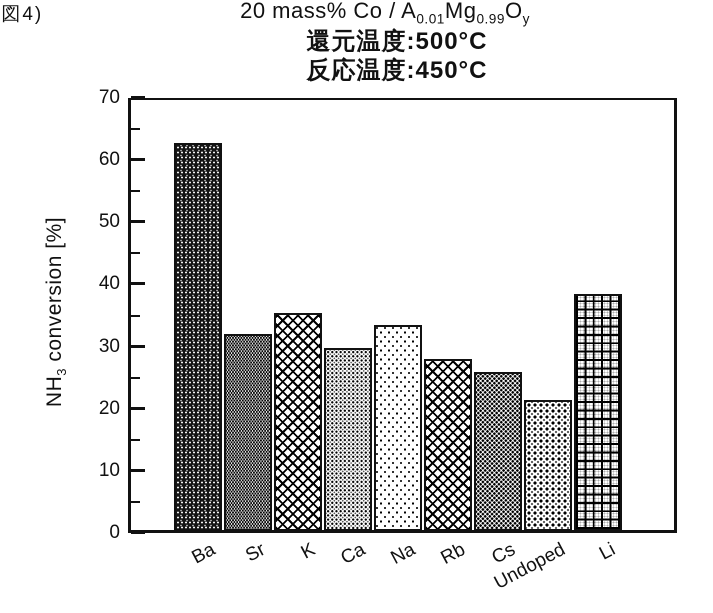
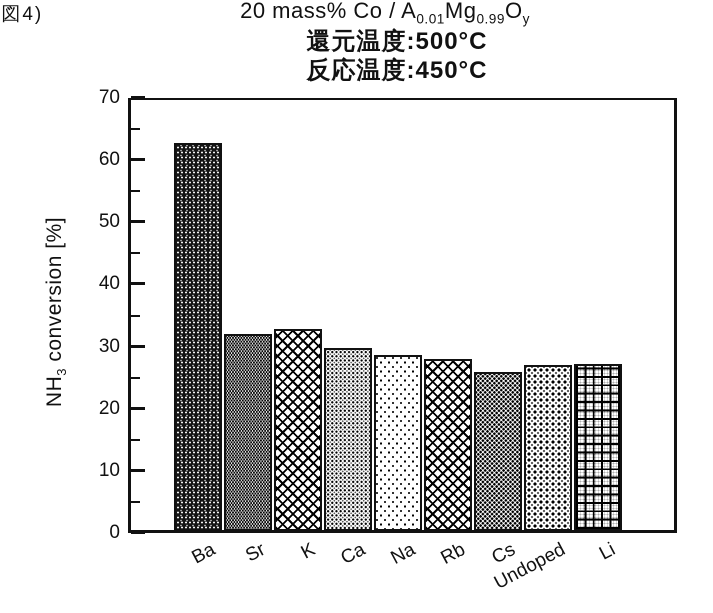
K: 35 -> 32
Na: 33 -> 28
Undoped: 21 -> 27
Li: 38 -> 27
